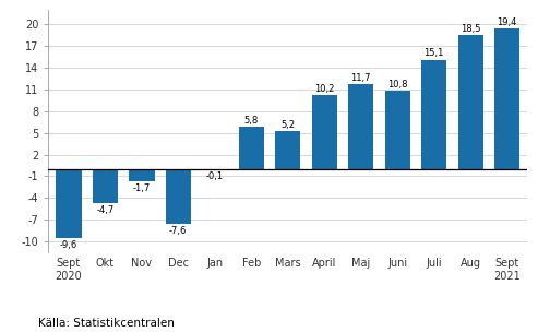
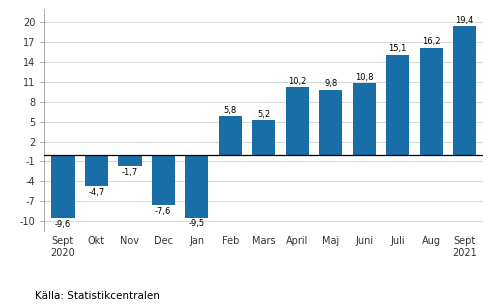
Jan: -0,1 -> -9,5
Maj: 11,7 -> 9,8
Aug: 18,5 -> 16,2
